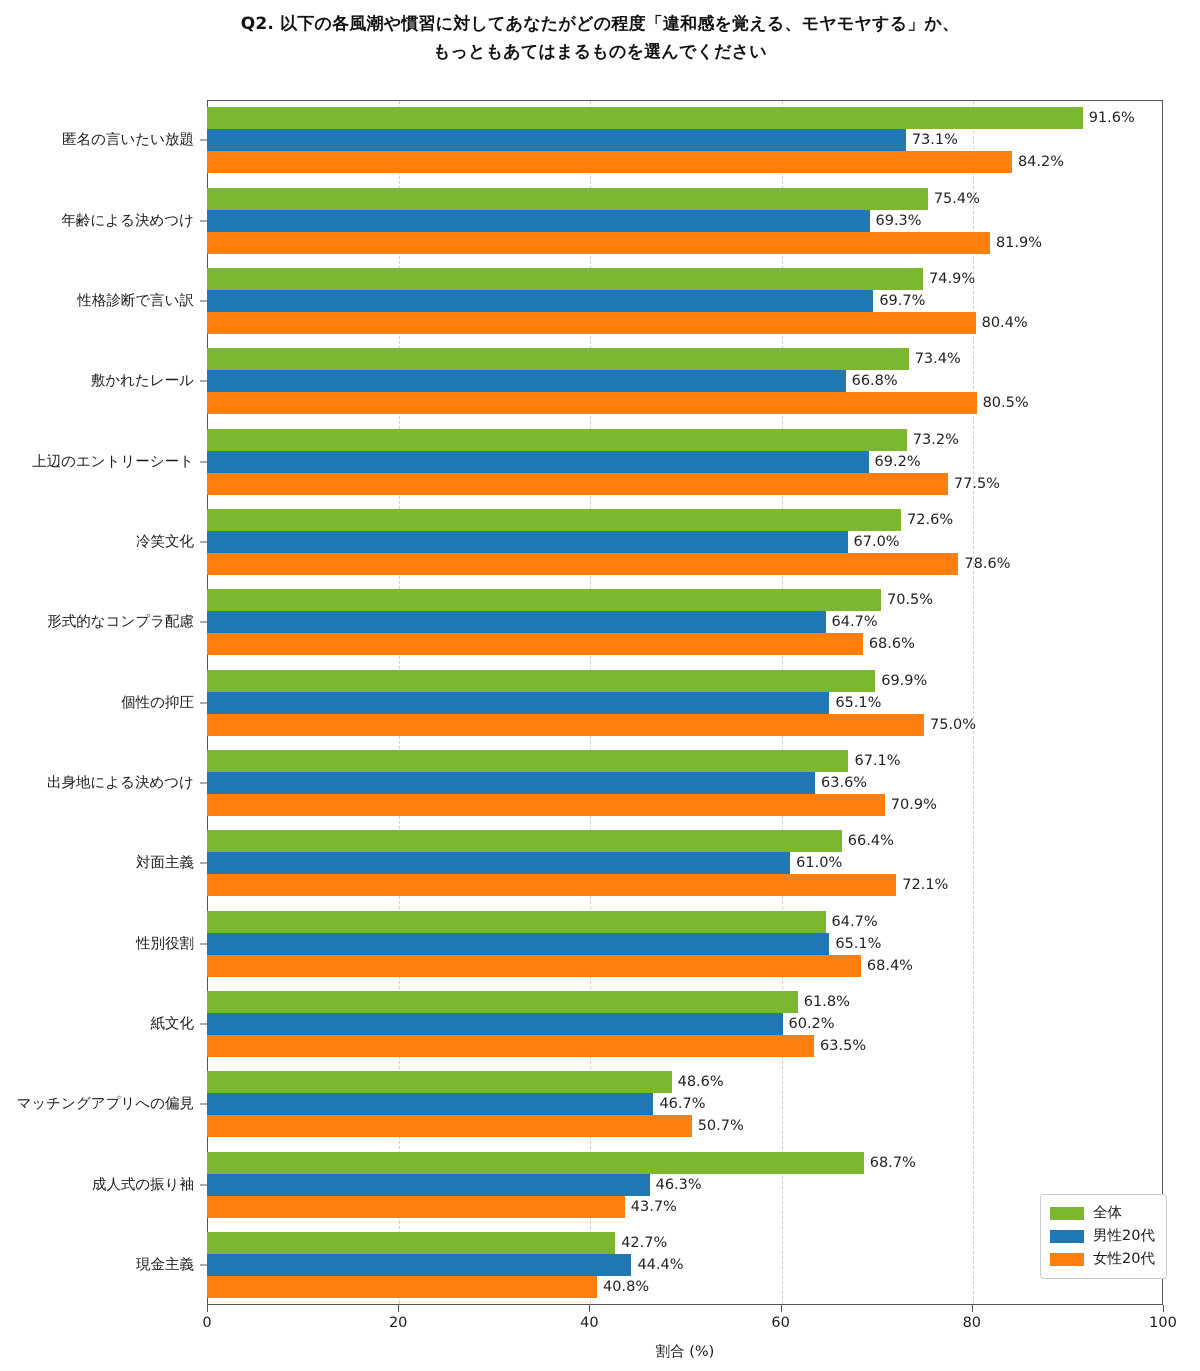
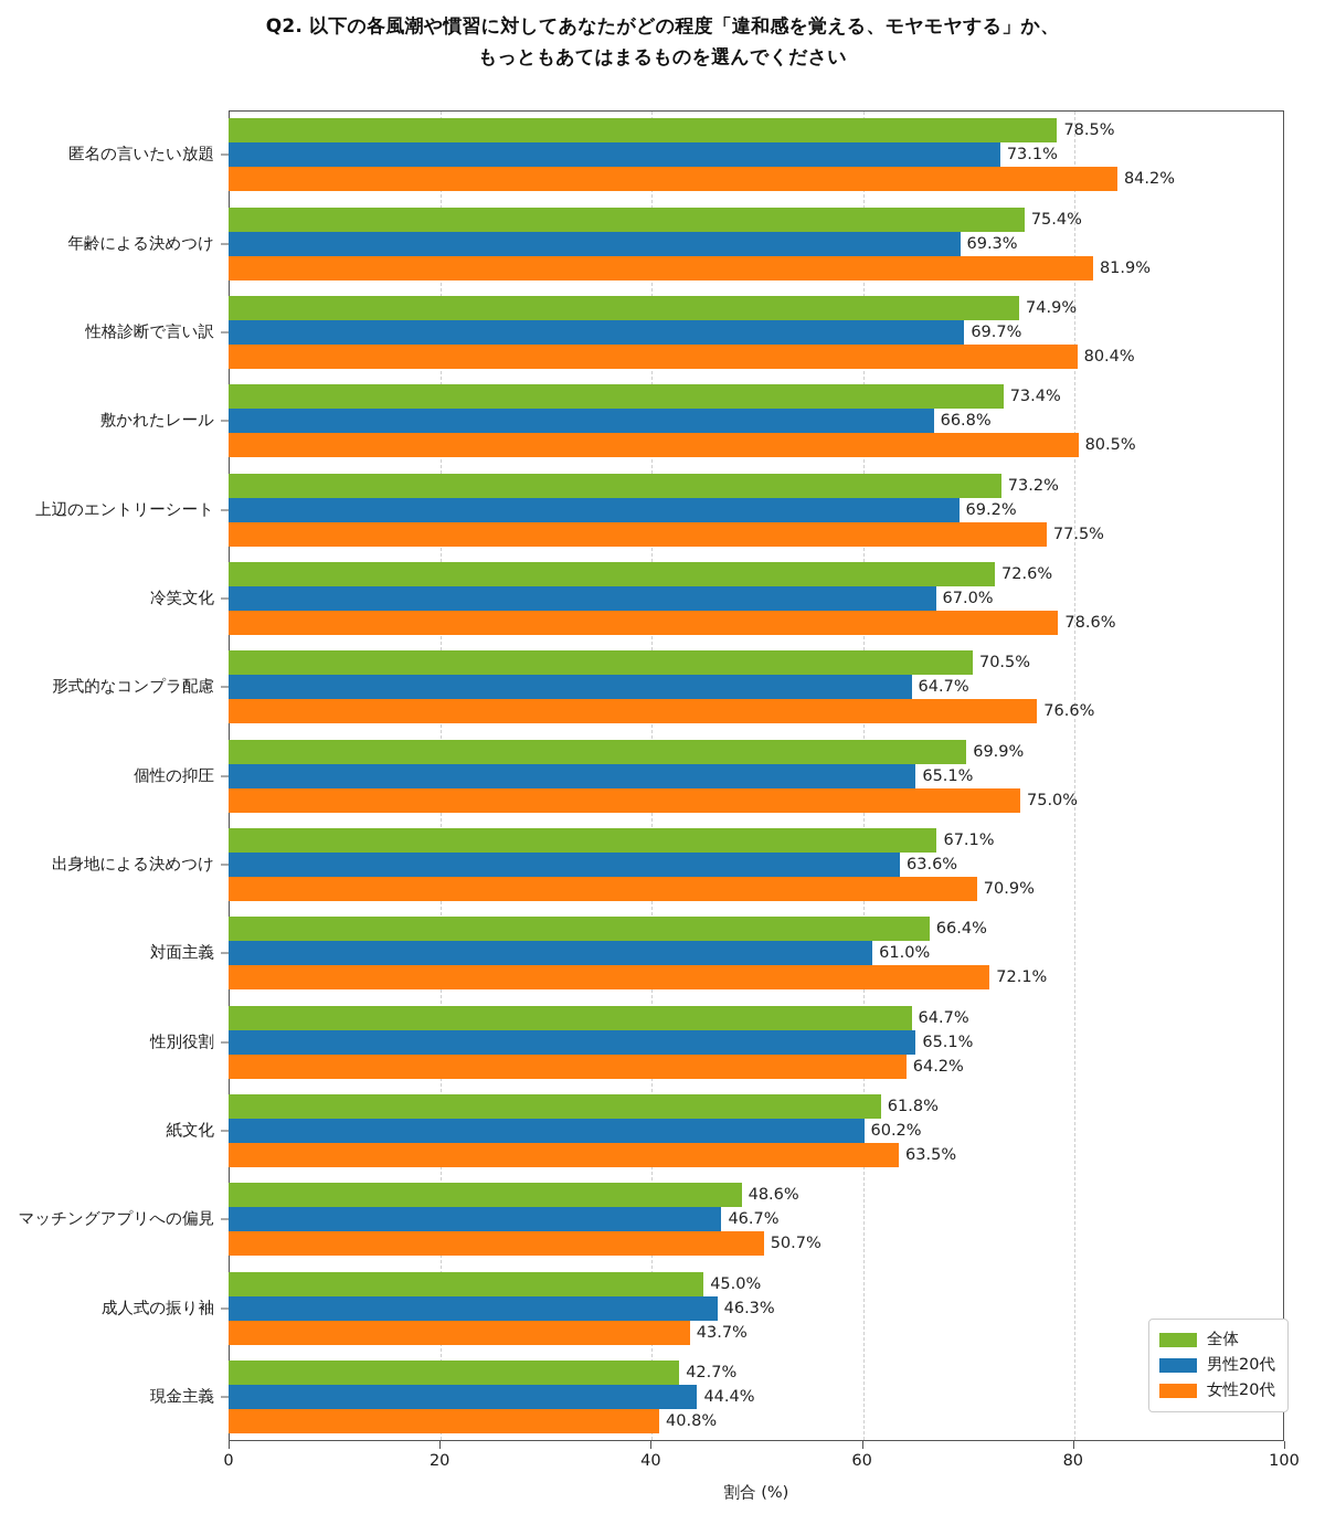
全体/匿名の言いたい放題: 91.6% -> 78.5%
女性20代/形式的なコンプラ配慮: 68.6% -> 76.6%
女性20代/性別役割: 68.4% -> 64.2%
全体/成人式の振り袖: 68.7% -> 45.0%
